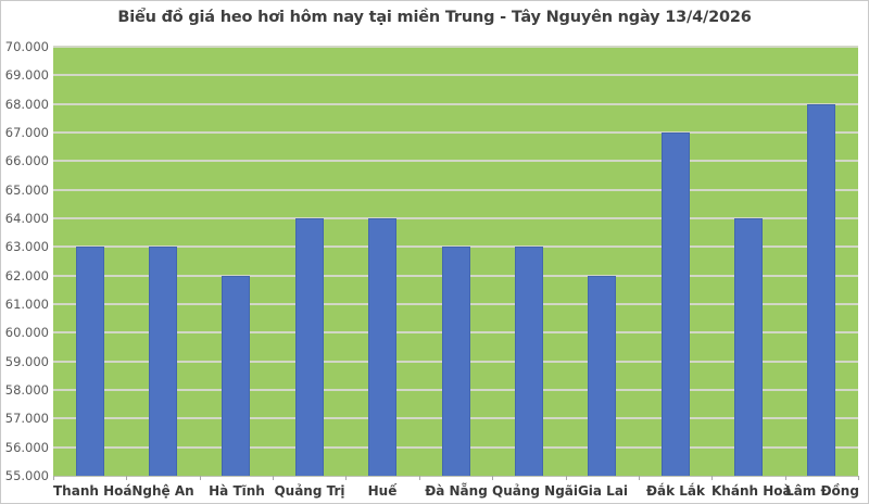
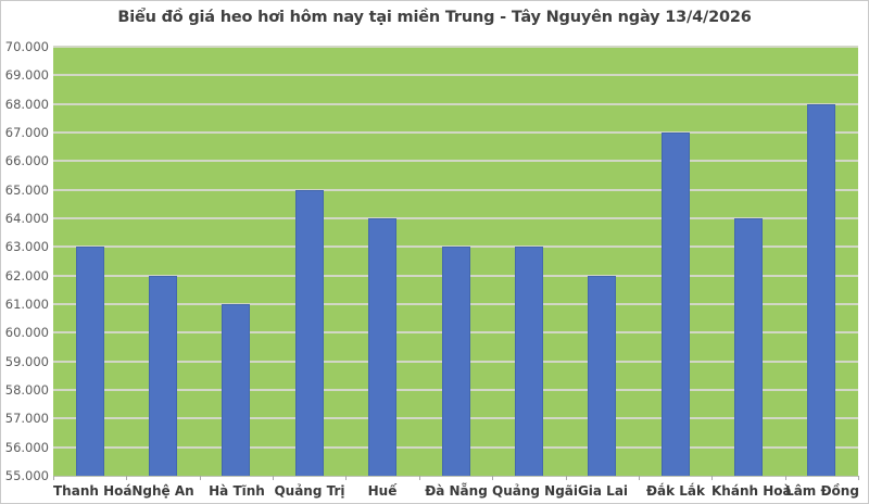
Nghệ An: 63000 -> 62000
Hà Tĩnh: 62000 -> 61000
Quảng Trị: 64000 -> 65000
